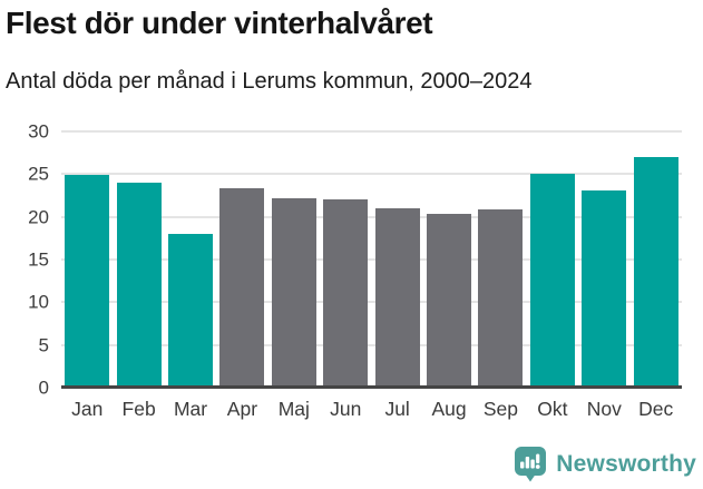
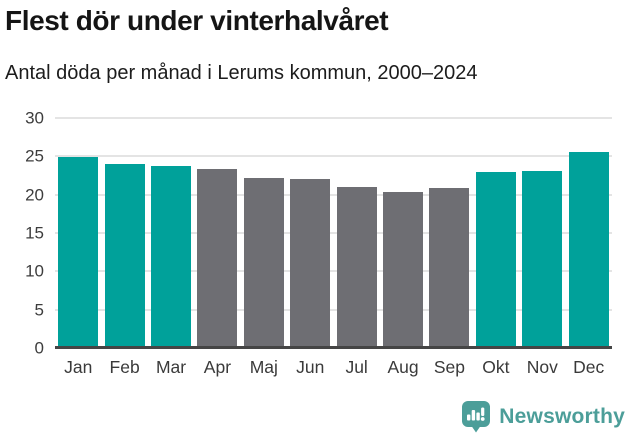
Mar: 18 -> 24
Okt: 25 -> 23
Dec: 27 -> 26
